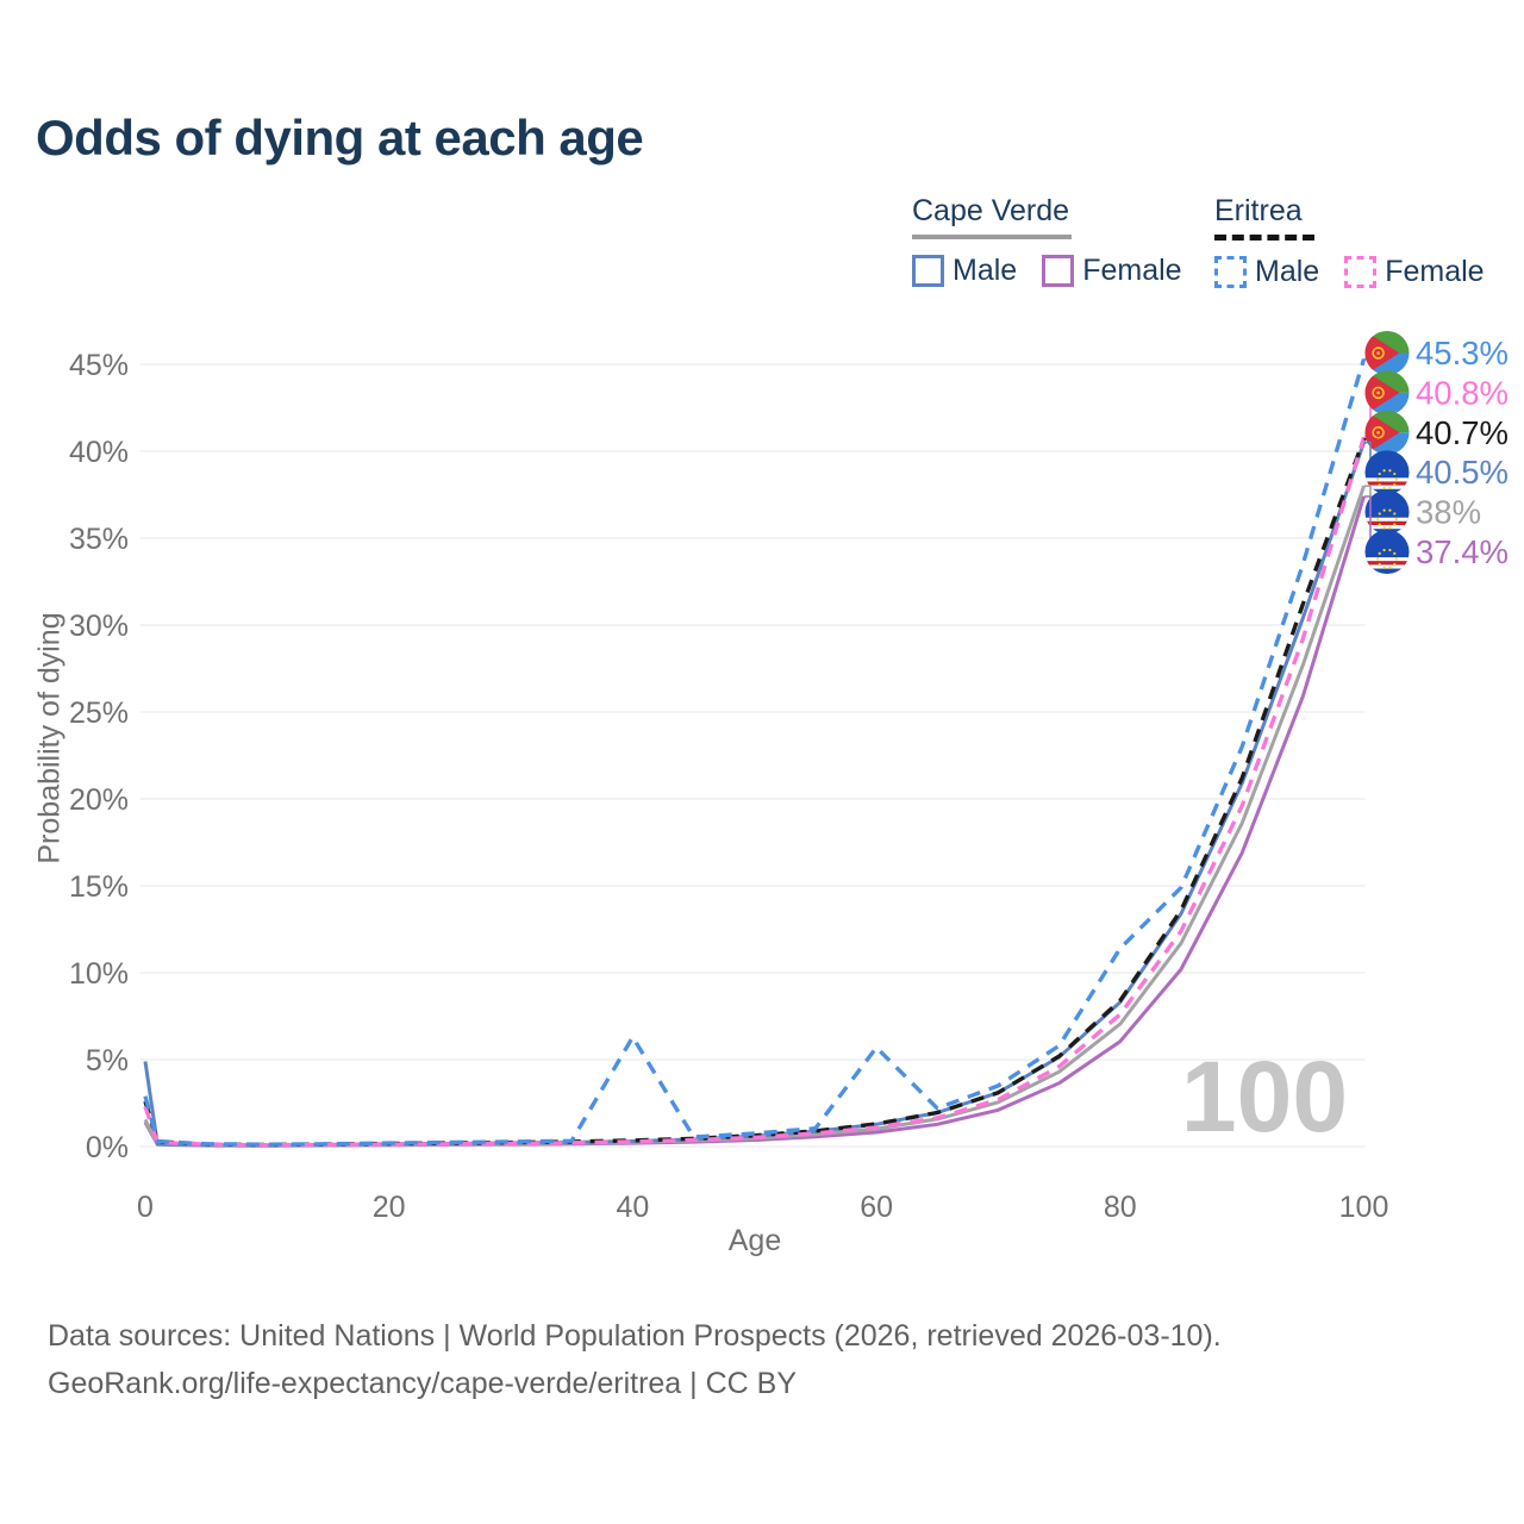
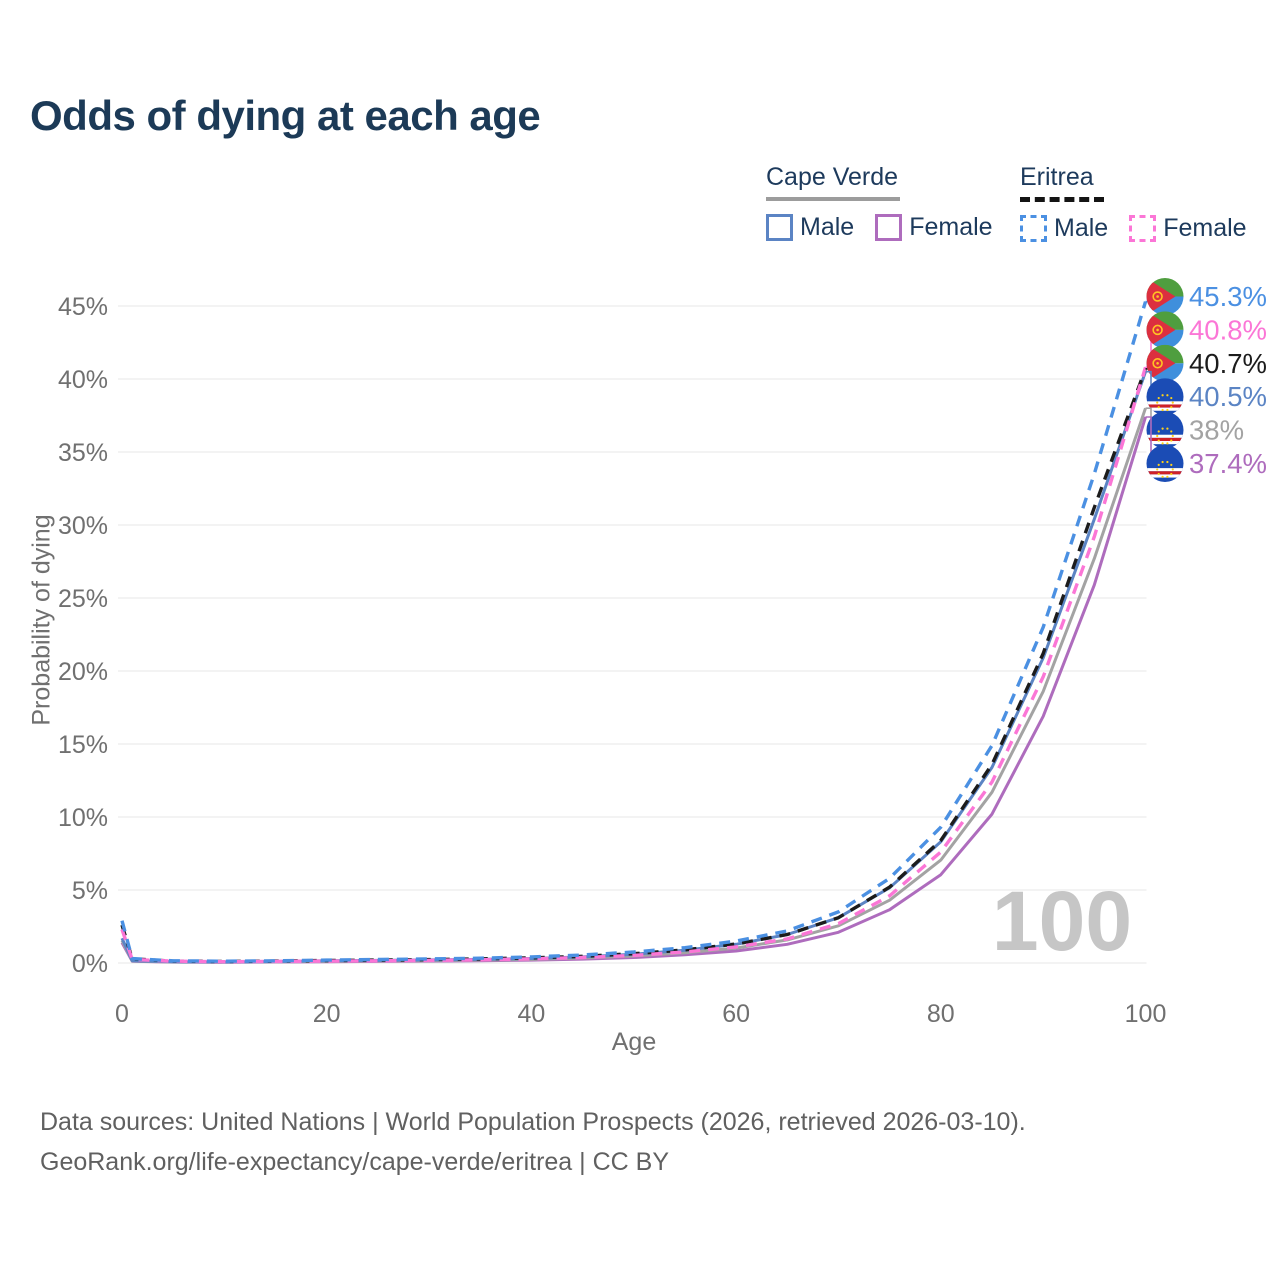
Cape Verde Male/0: 4.9% -> 1.7%
Eritrea Male/40: 6.3% -> 0.4%
Eritrea Male/60: 5.7% -> 1.5%
Eritrea Male/80: 11.4% -> 9.3%
